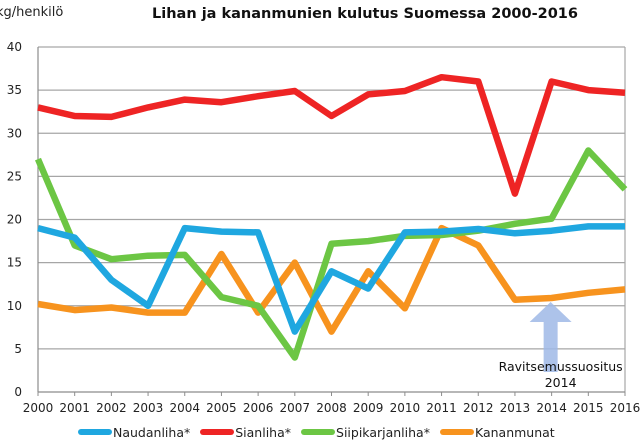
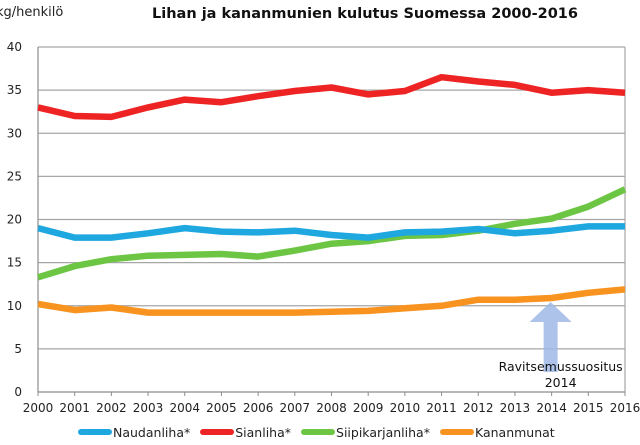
Siipikarjanliha*/2000: 27 -> 13
Siipikarjanliha*/2001: 17 -> 15
Naudanliha*/2002: 13 -> 18
Naudanliha*/2003: 10 -> 18
Siipikarjanliha*/2005: 11 -> 16
Kananmunat/2005: 16 -> 9
Siipikarjanliha*/2006: 10 -> 16
Naudanliha*/2007: 7 -> 19
Siipikarjanliha*/2007: 4 -> 16
Kananmunat/2007: 15 -> 9
Naudanliha*/2008: 14 -> 18
Sianliha*/2008: 32 -> 35
Kananmunat/2008: 7 -> 9
Naudanliha*/2009: 12 -> 18
Kananmunat/2009: 14 -> 9
Kananmunat/2011: 19 -> 10
Kananmunat/2012: 17 -> 11
Sianliha*/2013: 23 -> 36
Sianliha*/2014: 36 -> 35
Siipikarjanliha*/2015: 28 -> 22
